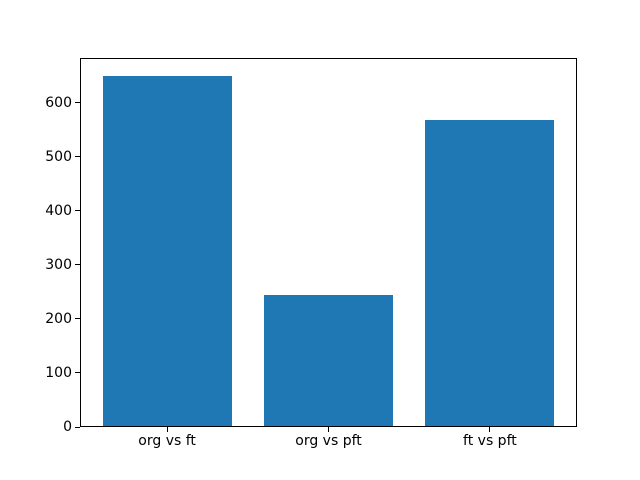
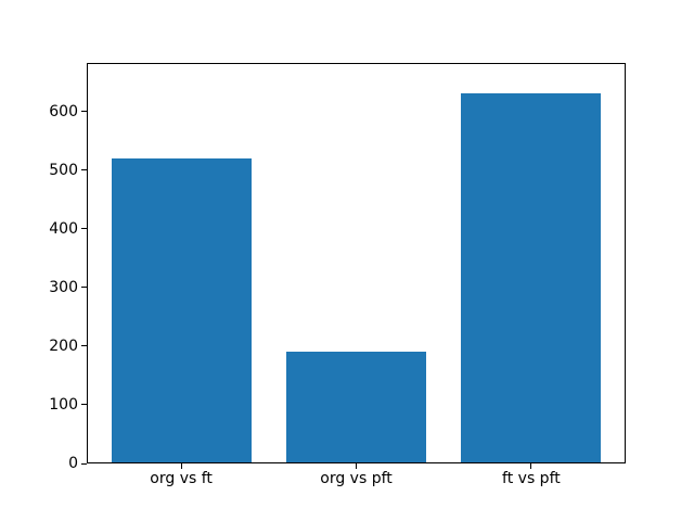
org vs ft: 650 -> 520
org vs pft: 240 -> 190
ft vs pft: 570 -> 630
